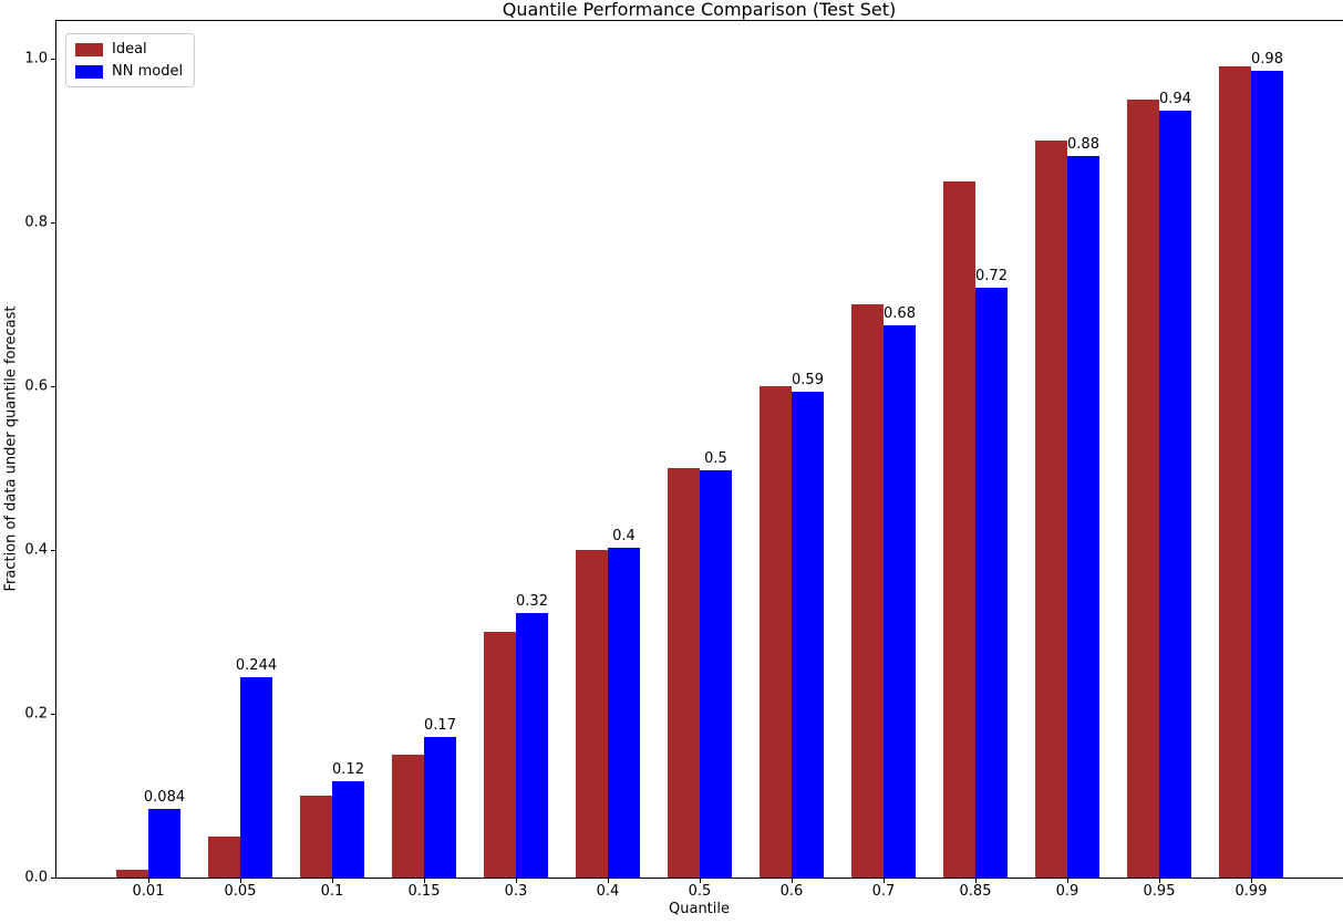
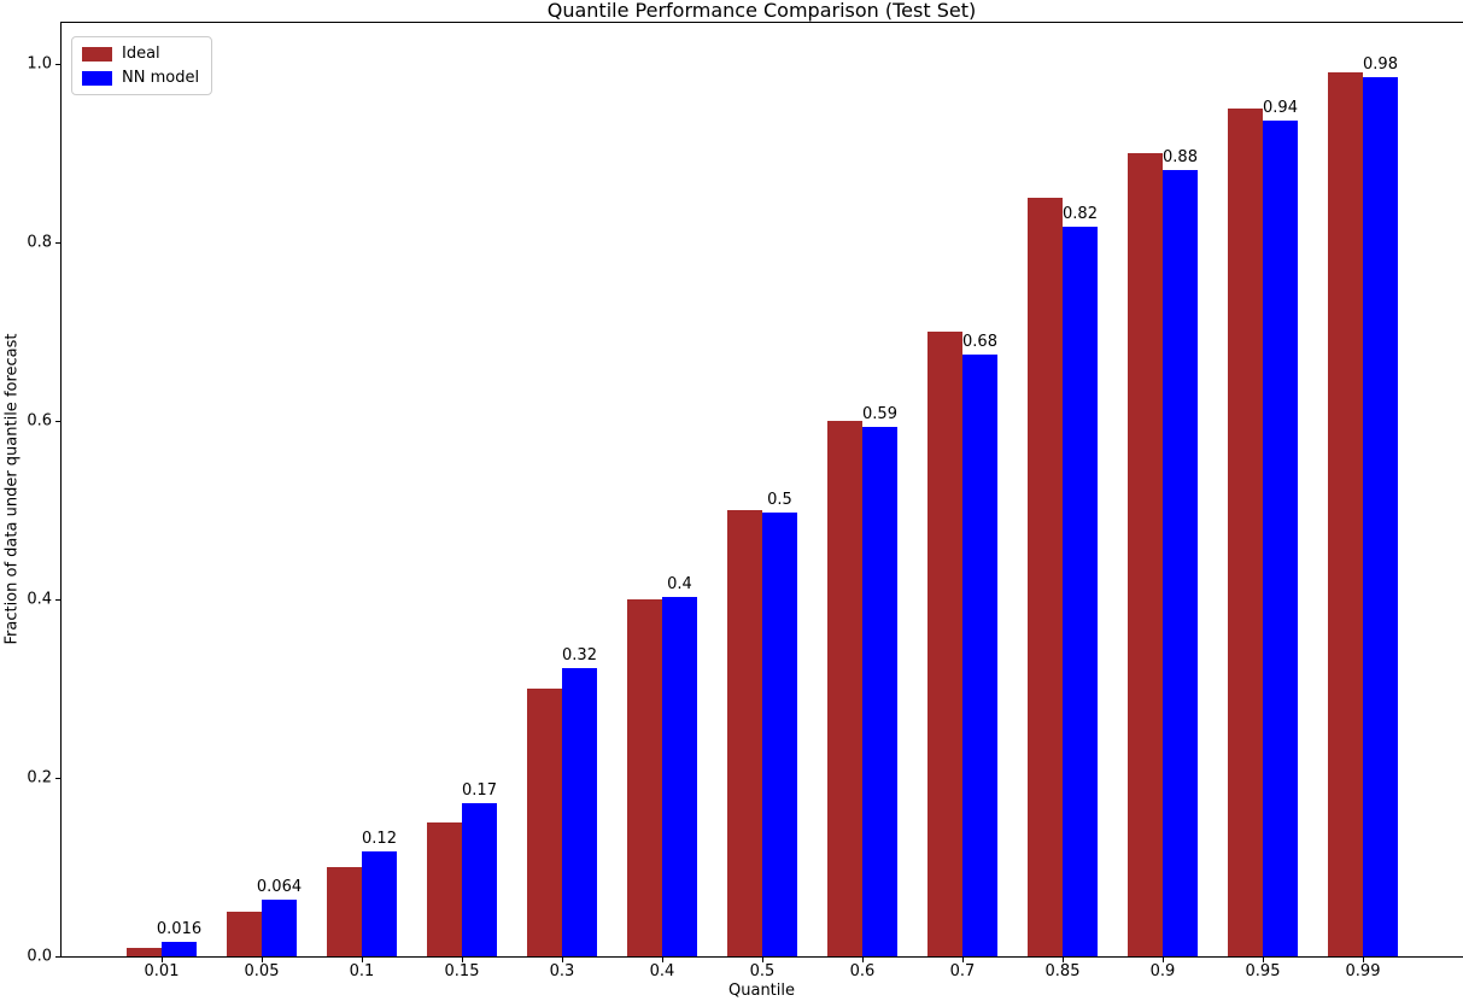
NN model/0.01: 0.084 -> 0.016
NN model/0.05: 0.244 -> 0.064
NN model/0.85: 0.72 -> 0.82
